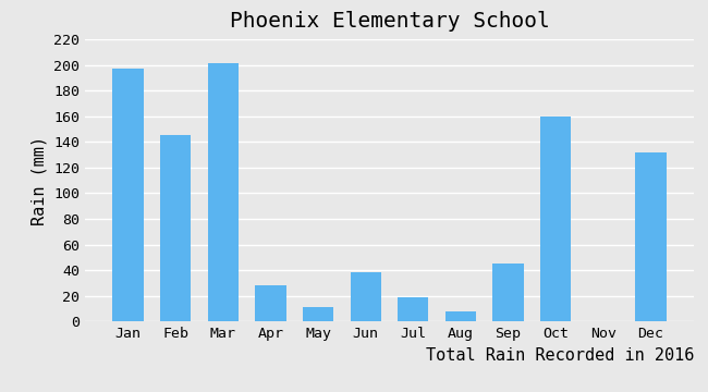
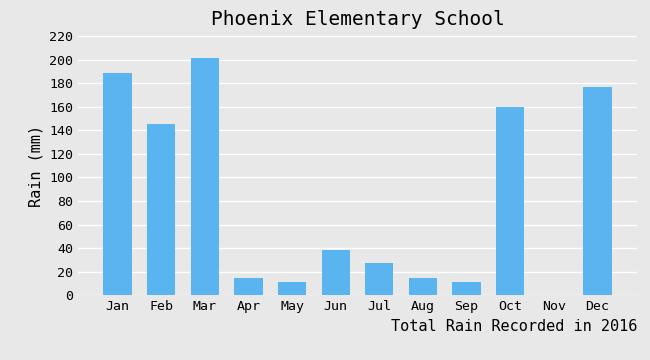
Jan: 197 -> 189
Apr: 28 -> 15
Jul: 19 -> 27
Aug: 8 -> 15
Sep: 45 -> 11
Dec: 132 -> 177
